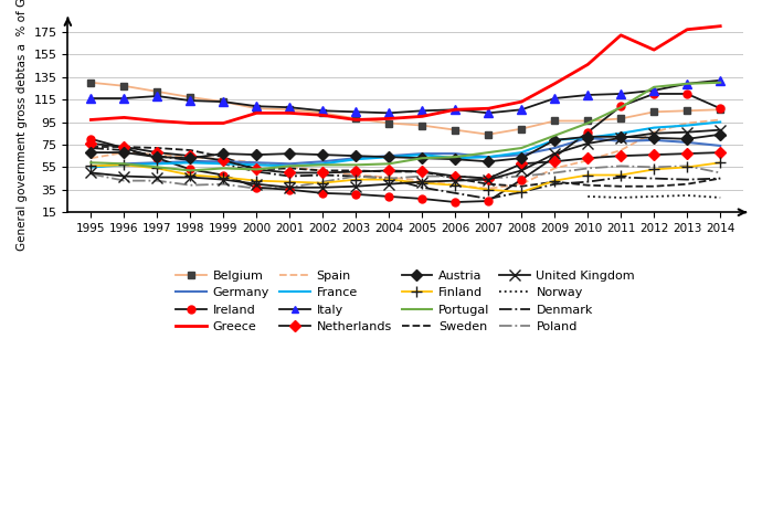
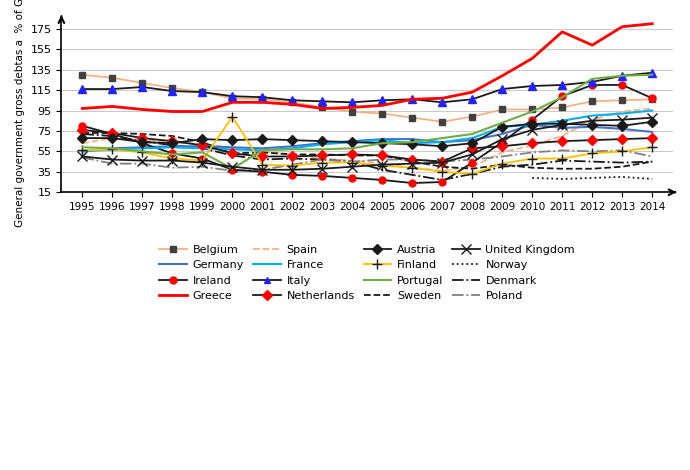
Finland/2000: 43 -> 89
Portugal/2000: 53 -> 38
